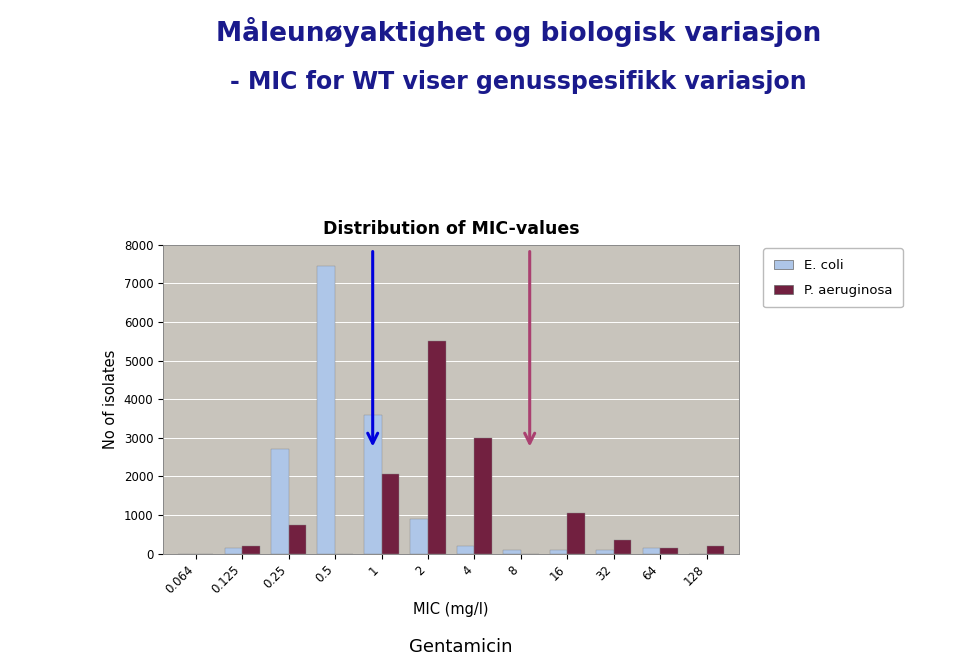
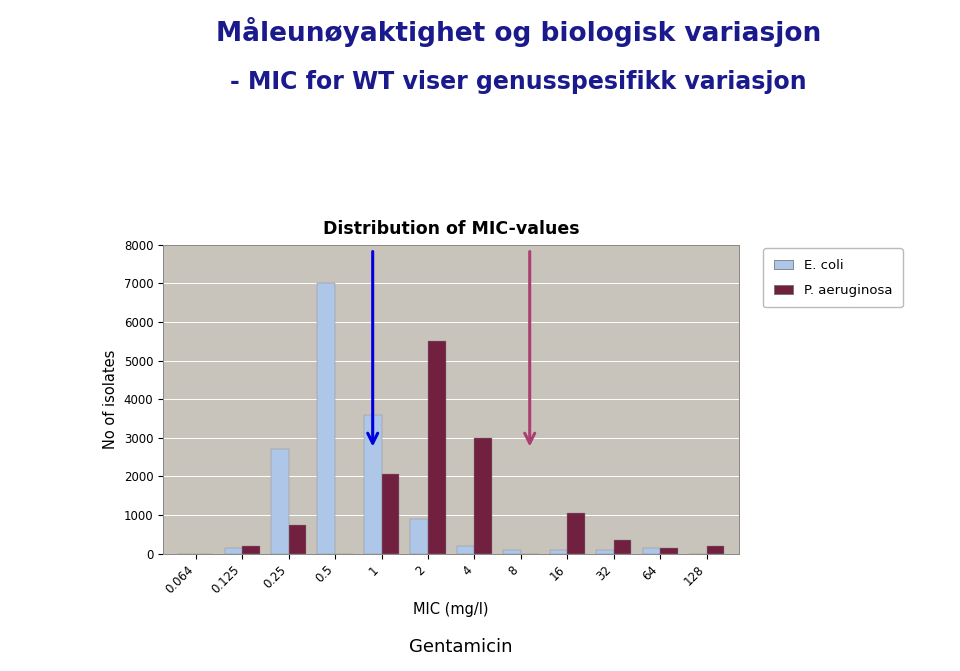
E. coli/0.5: 7450 -> 7000
